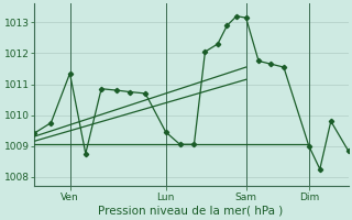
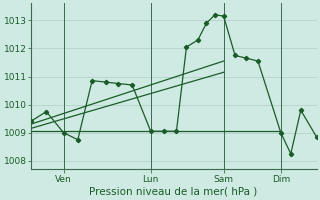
Ven: 1011.35 -> 1009.00
Lun: 1009.45 -> 1009.05
